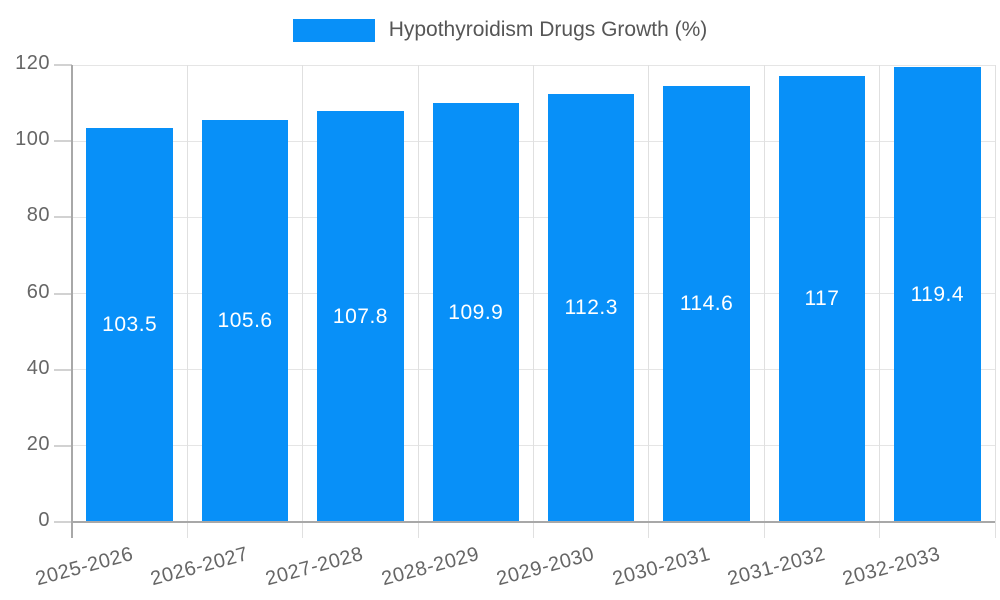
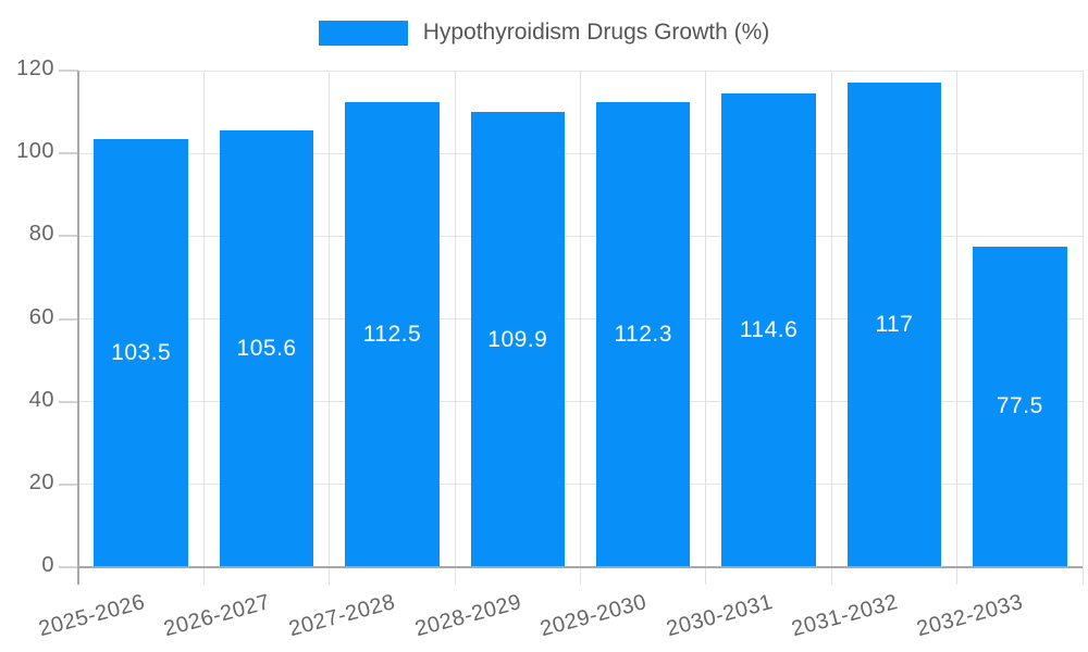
2027-2028: 107.8 -> 112.5
2032-2033: 119.4 -> 77.5
